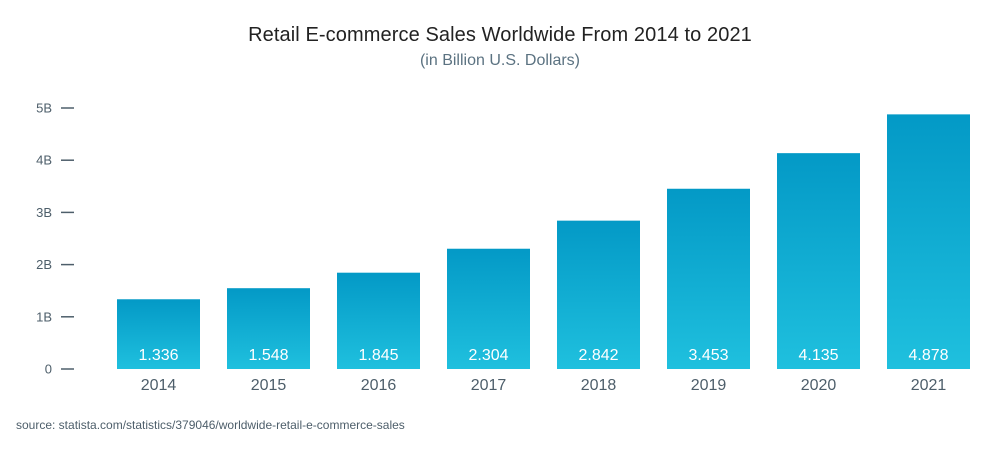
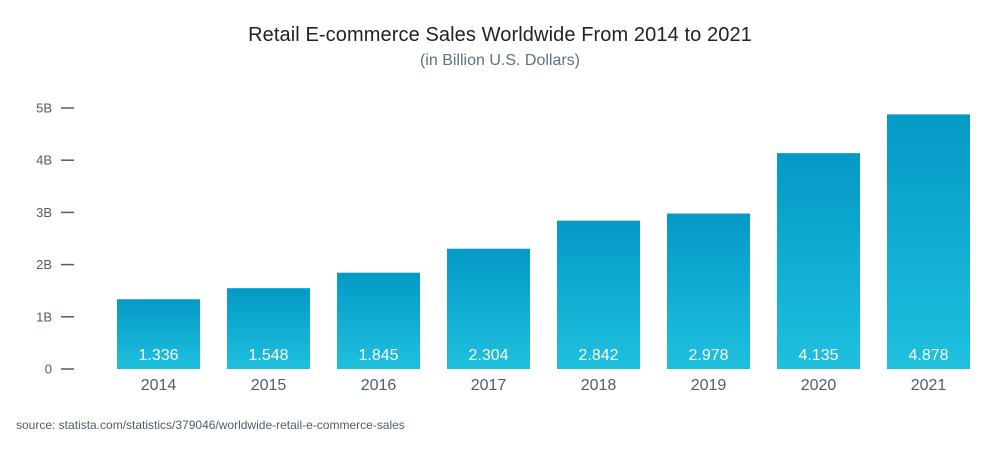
2019: 3.453 -> 2.978
